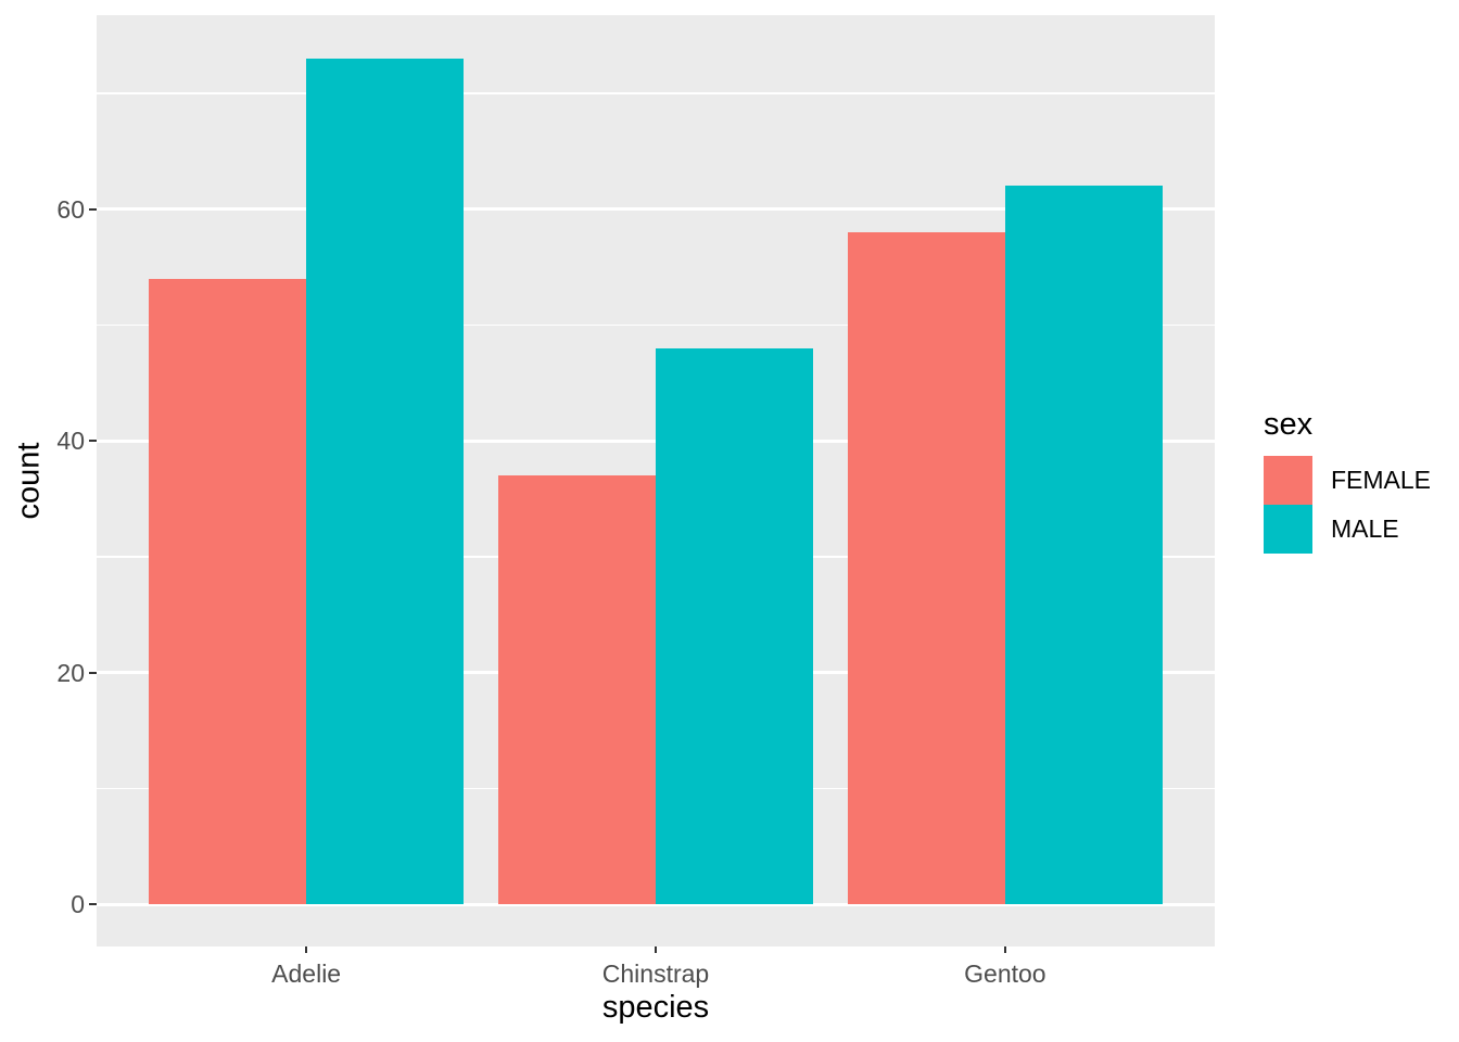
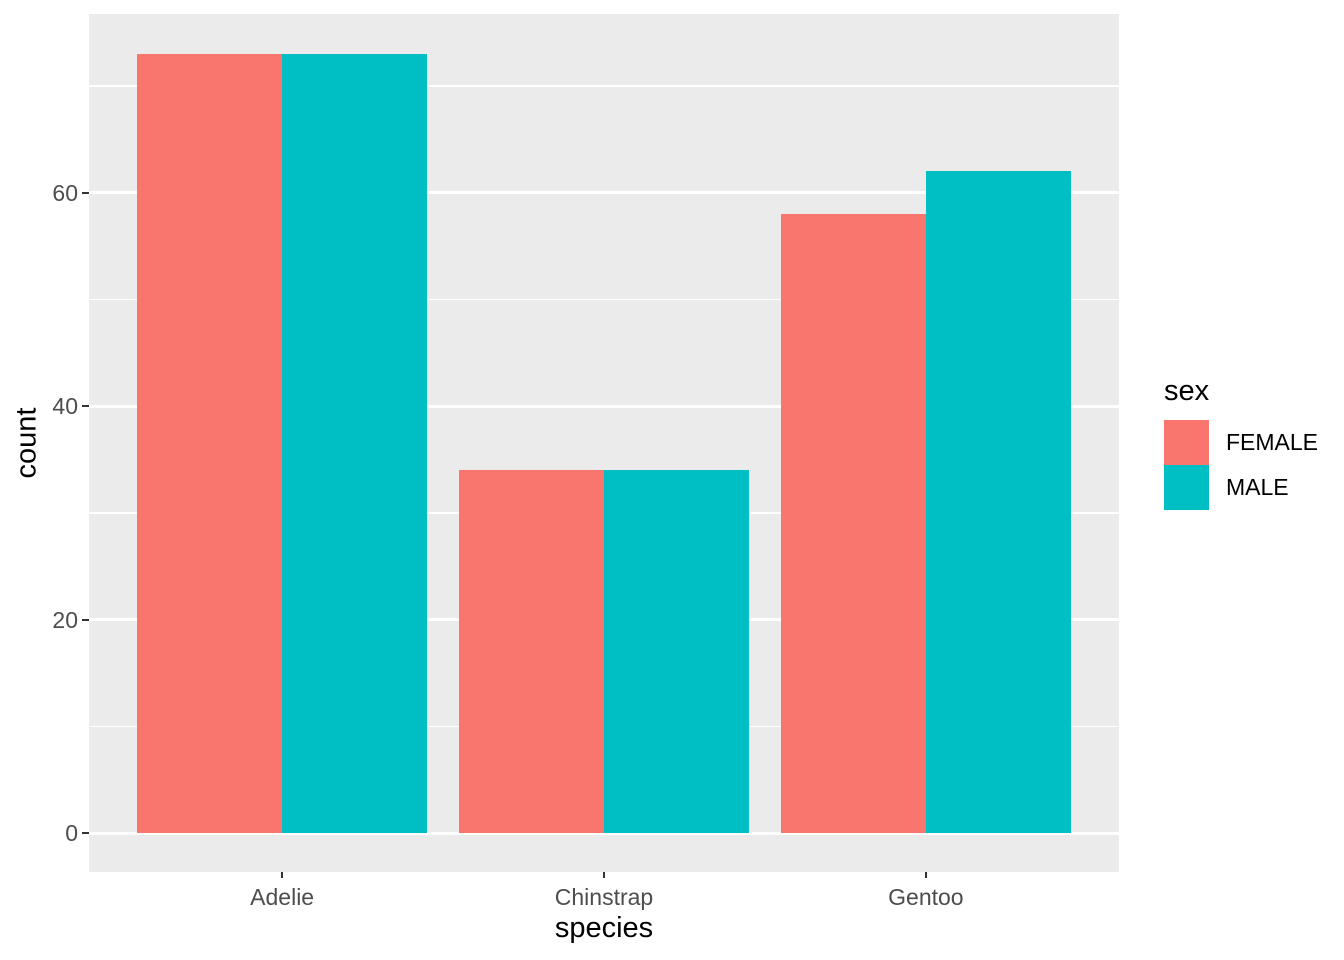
FEMALE/Adelie: 54 -> 73
FEMALE/Chinstrap: 37 -> 34
MALE/Chinstrap: 48 -> 34
